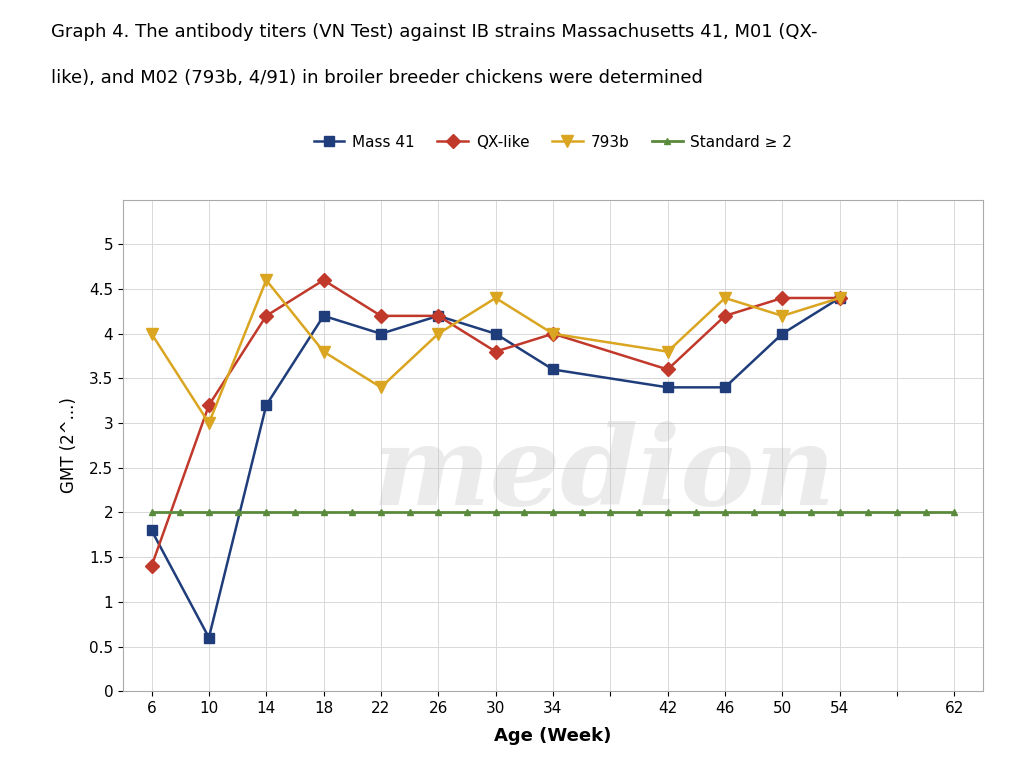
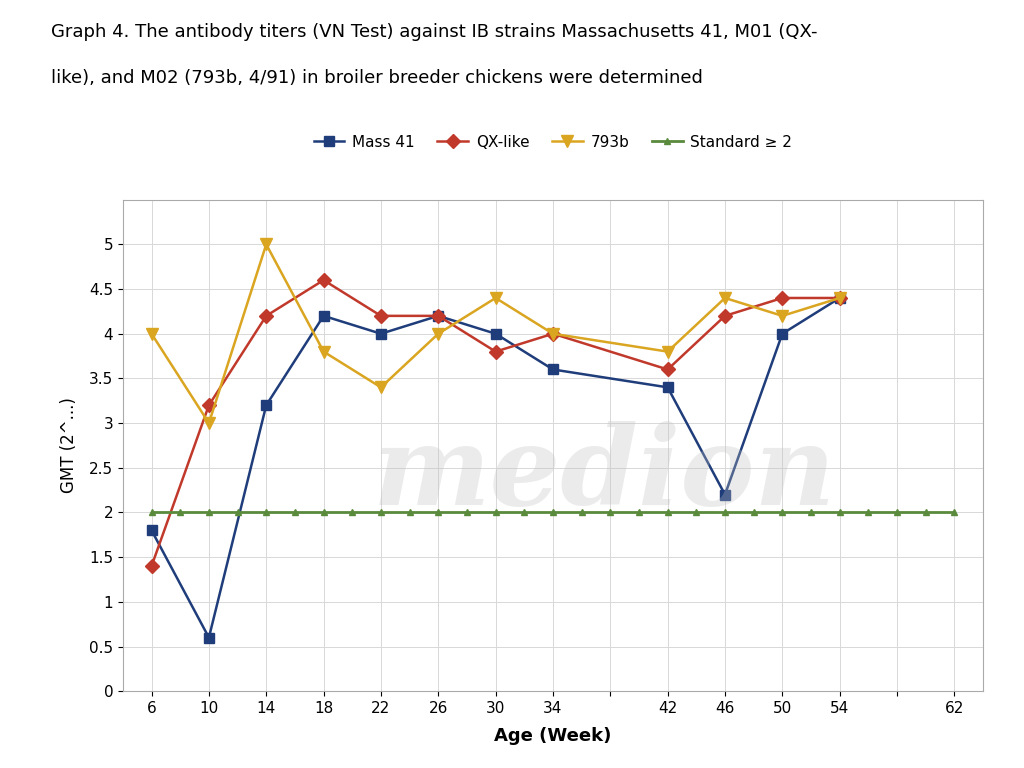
793b/14: 4.6 -> 5.0
Mass 41/46: 3.4 -> 2.2
